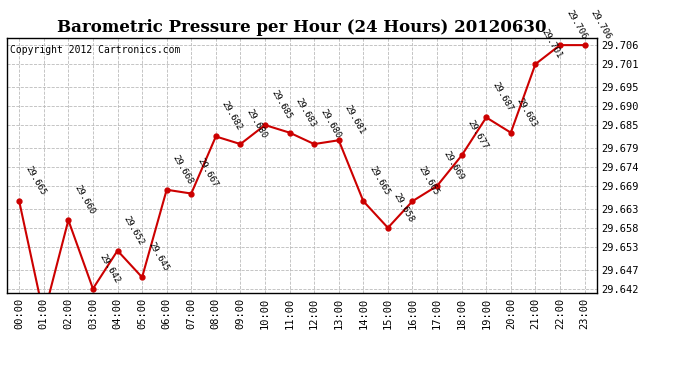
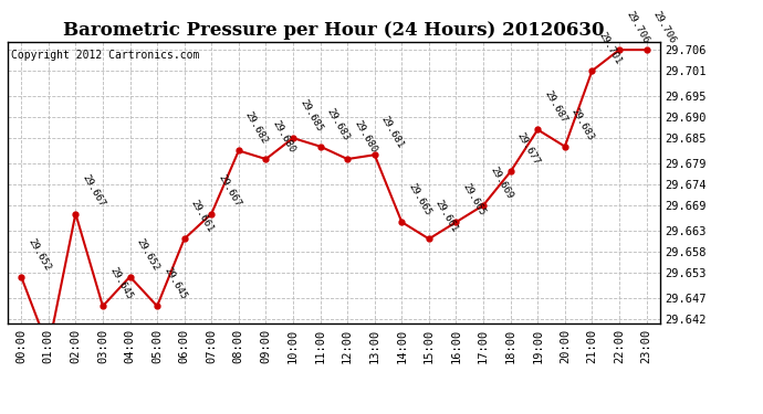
00:00: 29.665 -> 29.652
02:00: 29.660 -> 29.667
03:00: 29.642 -> 29.645
06:00: 29.668 -> 29.661
15:00: 29.658 -> 29.661
